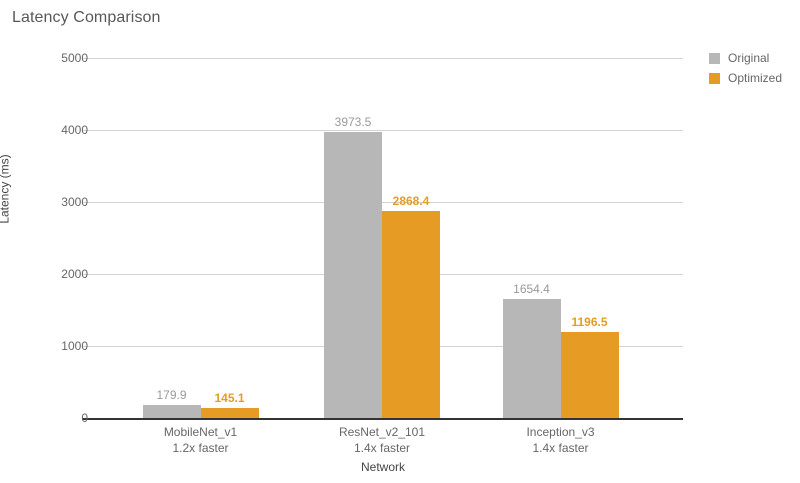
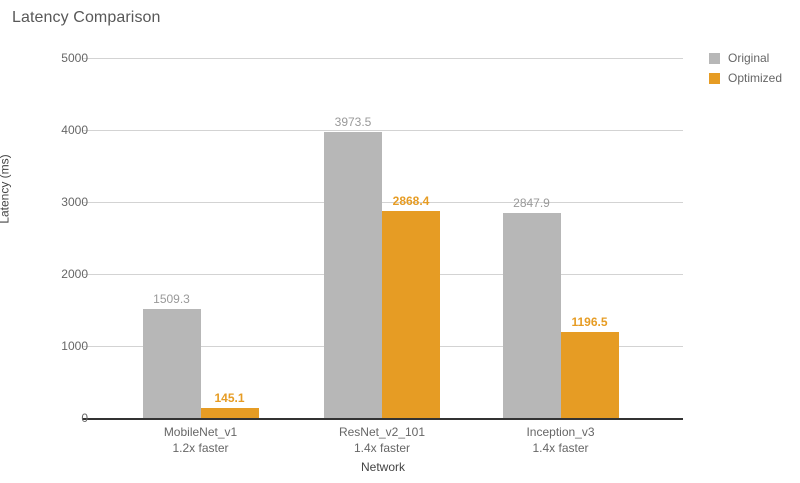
Original/MobileNet_v1: 179.9 -> 1509.3
Original/Inception_v3: 1654.4 -> 2847.9
